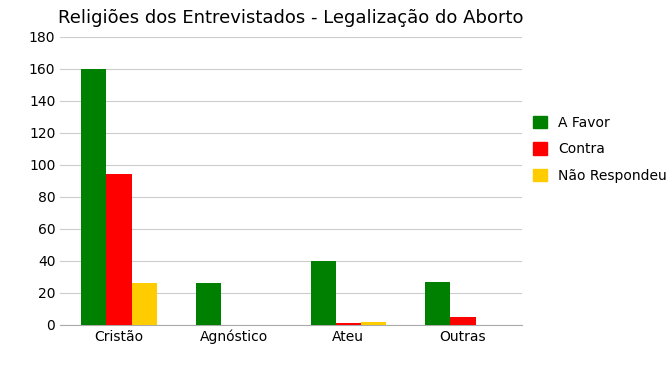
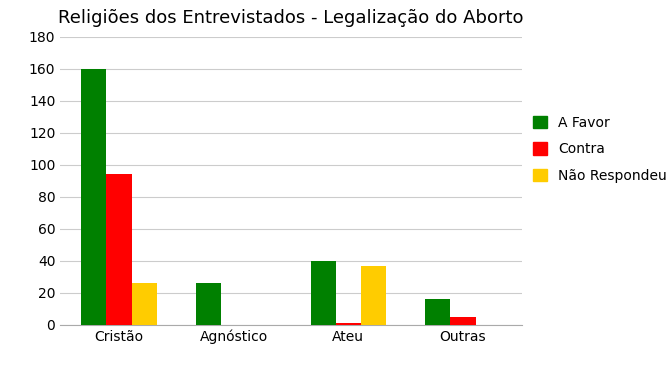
Não Respondeu/Ateu: 2 -> 37
A Favor/Outras: 27 -> 16
